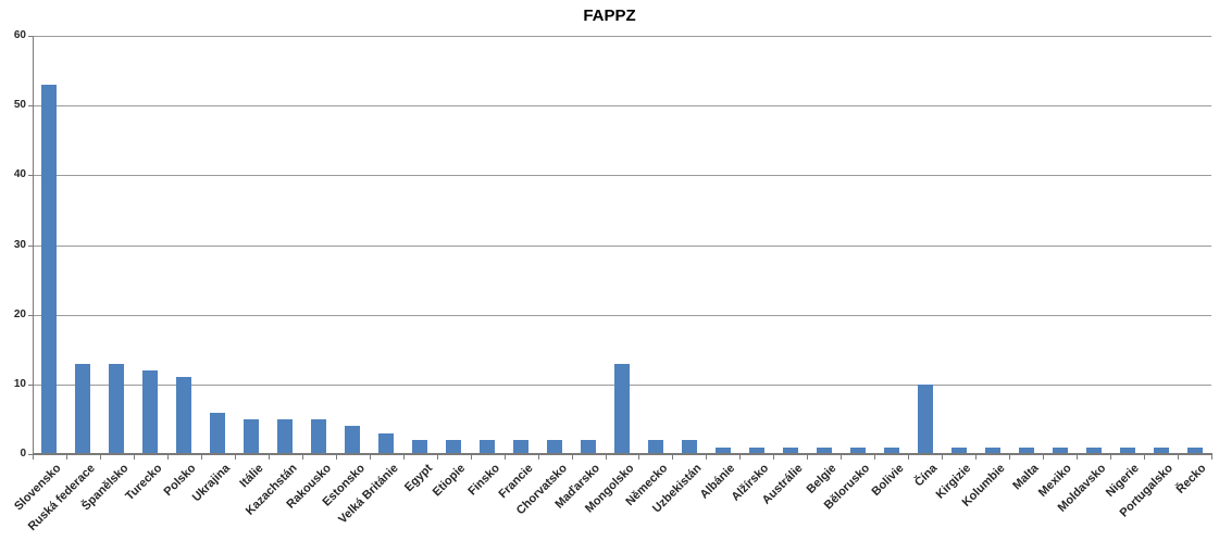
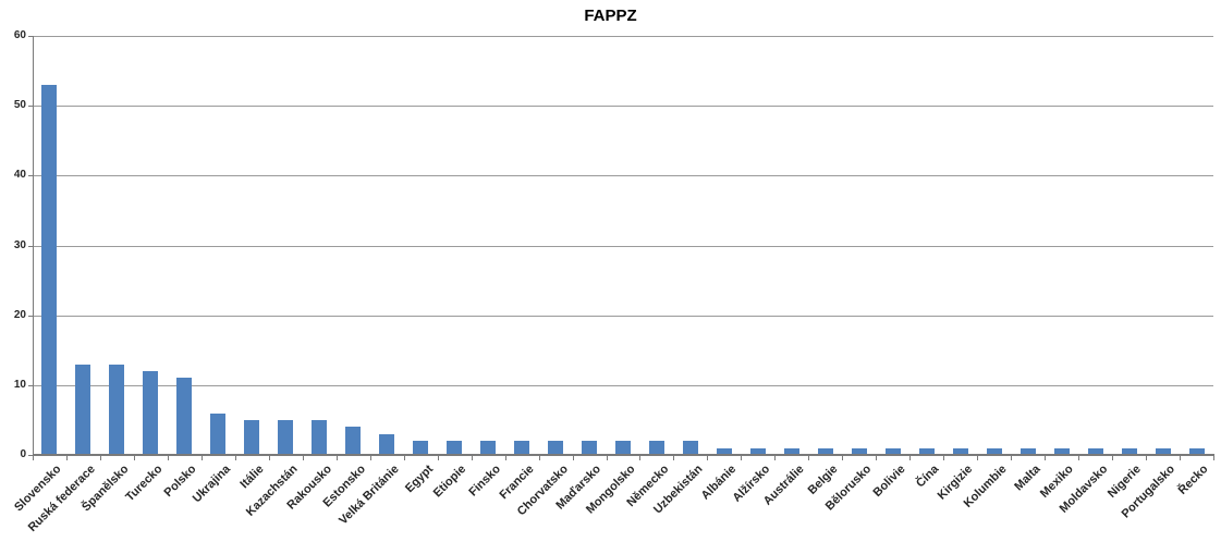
Mongolsko: 13 -> 2
Čína: 10 -> 1
